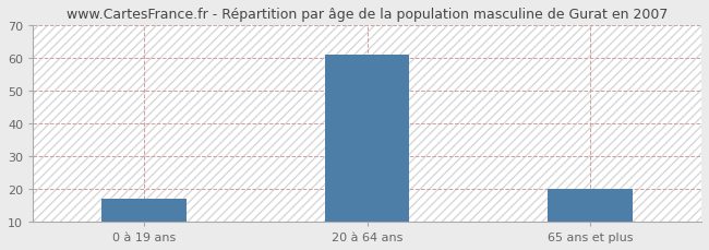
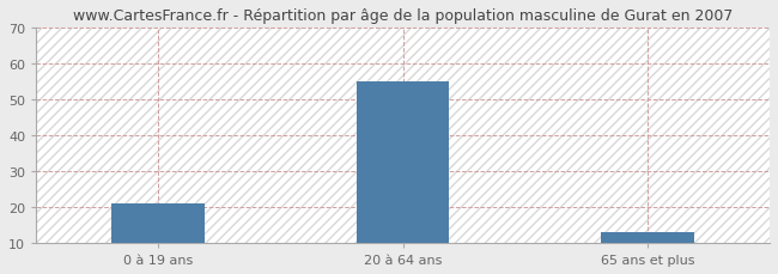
0 à 19 ans: 17 -> 21
20 à 64 ans: 61 -> 55
65 ans et plus: 20 -> 13
